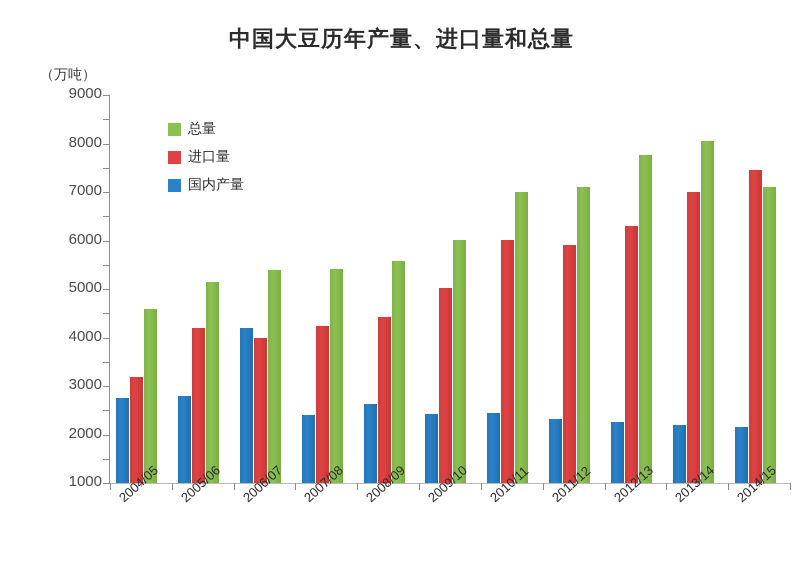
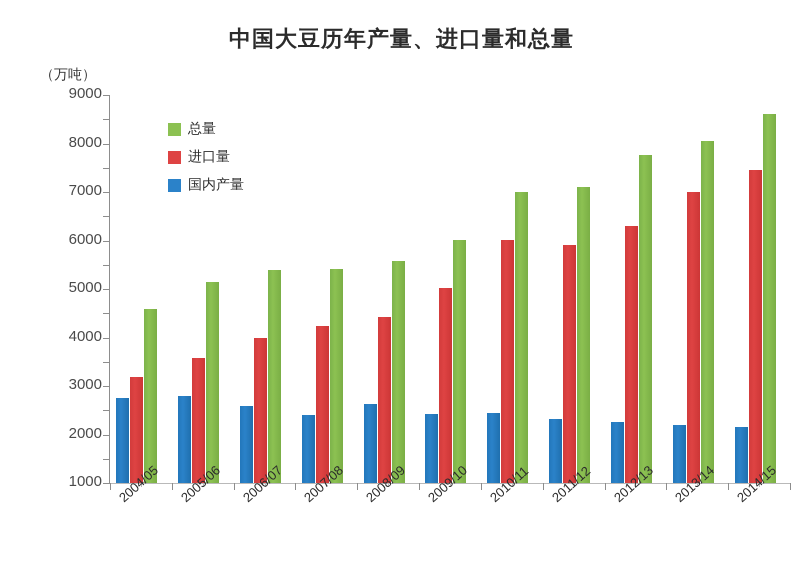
进口量/2005/06: 4200 -> 3600
国内产量/2006/07: 4200 -> 2600
总量/2014/15: 7100 -> 8600
